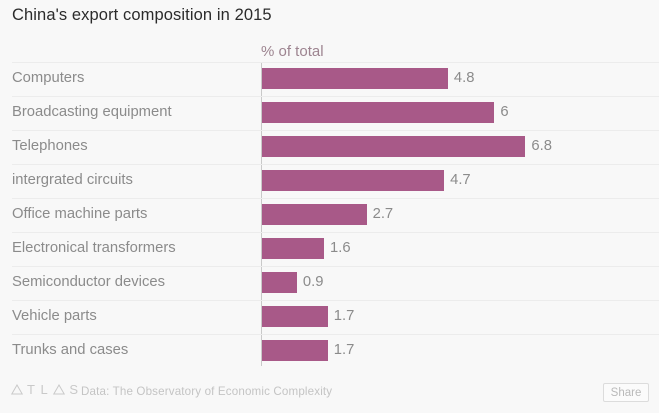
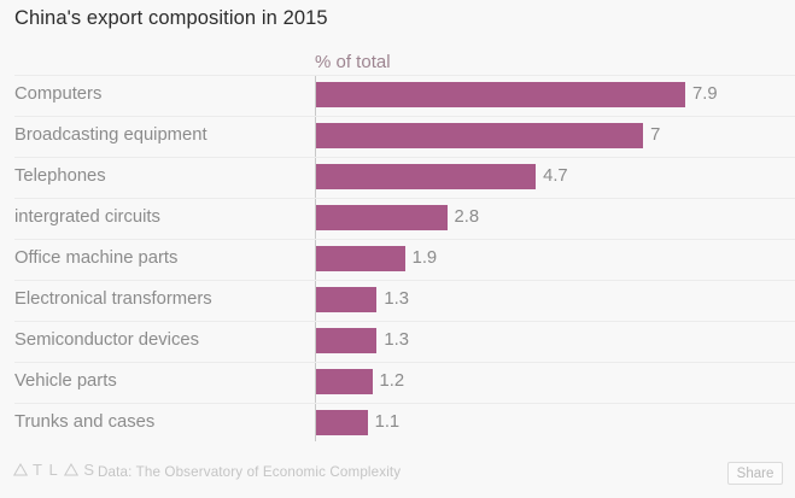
Computers: 4.8 -> 7.9
Broadcasting equipment: 6 -> 7
Telephones: 6.8 -> 4.7
intergrated circuits: 4.7 -> 2.8
Office machine parts: 2.7 -> 1.9
Electronical transformers: 1.6 -> 1.3
Semiconductor devices: 0.9 -> 1.3
Vehicle parts: 1.7 -> 1.2
Trunks and cases: 1.7 -> 1.1
